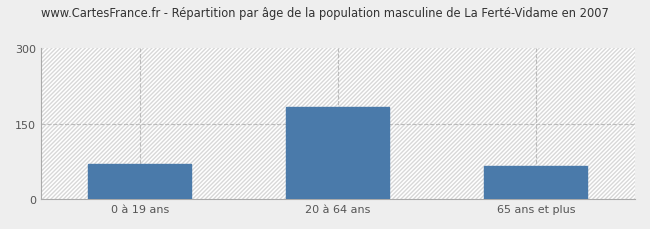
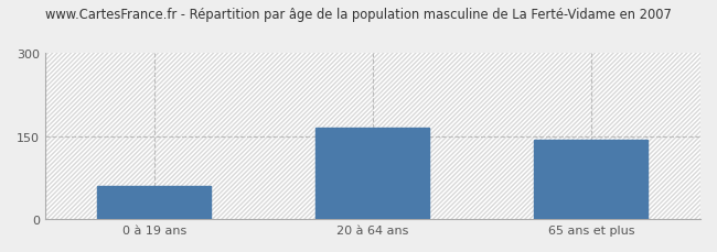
0 à 19 ans: 70 -> 60
20 à 64 ans: 183 -> 164
65 ans et plus: 65 -> 144
